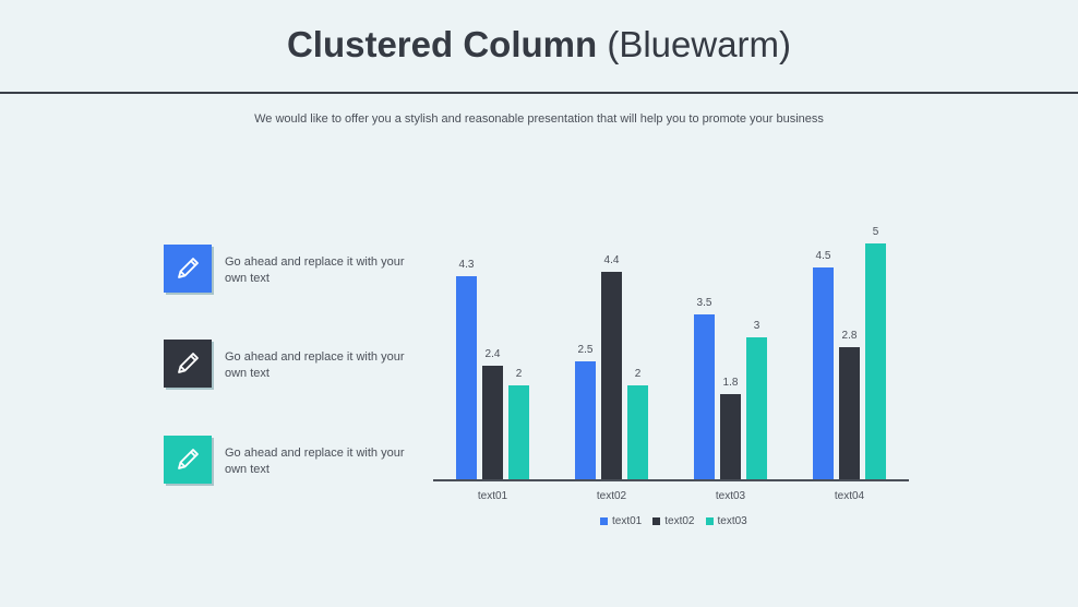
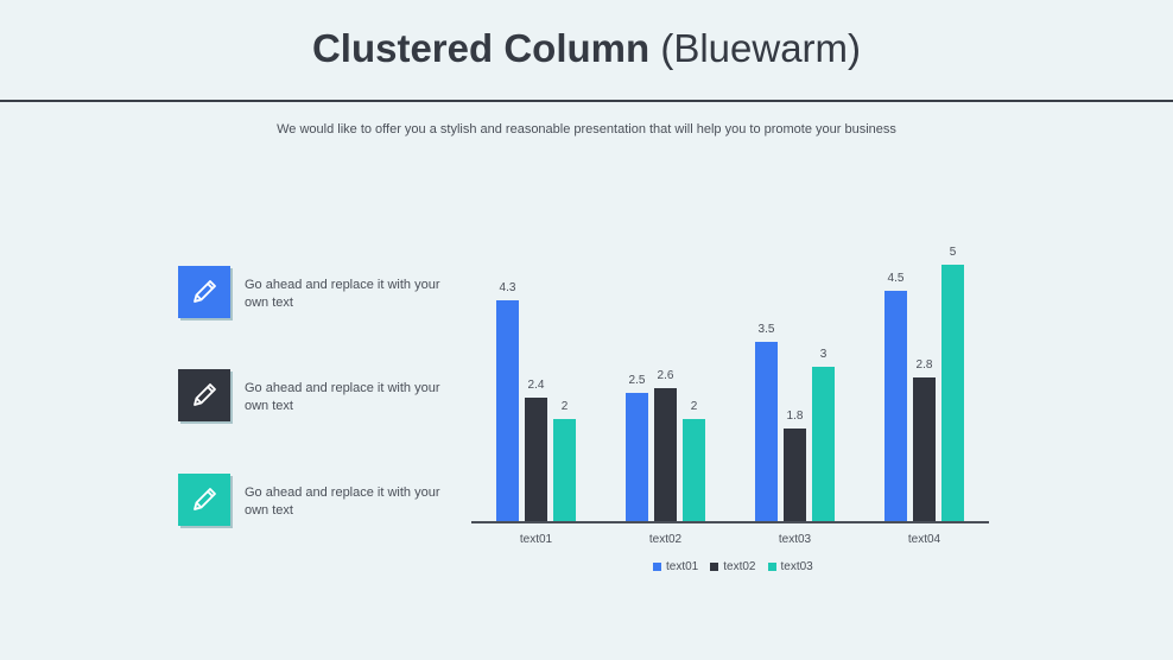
text02/text02: 4.4 -> 2.6
